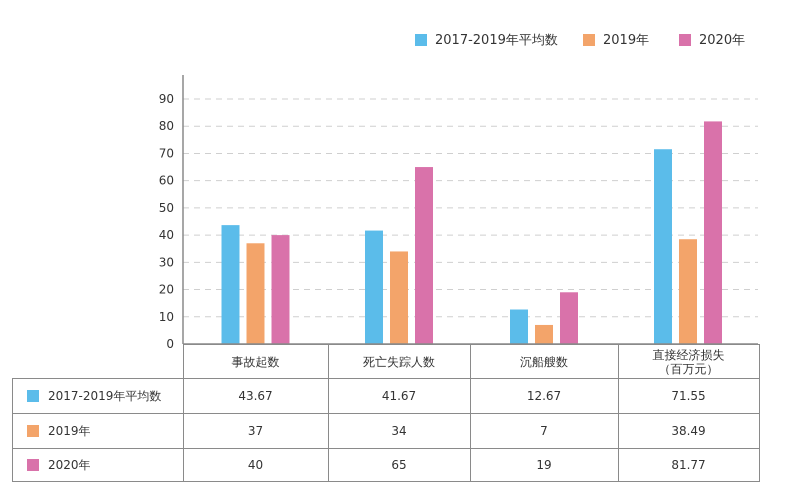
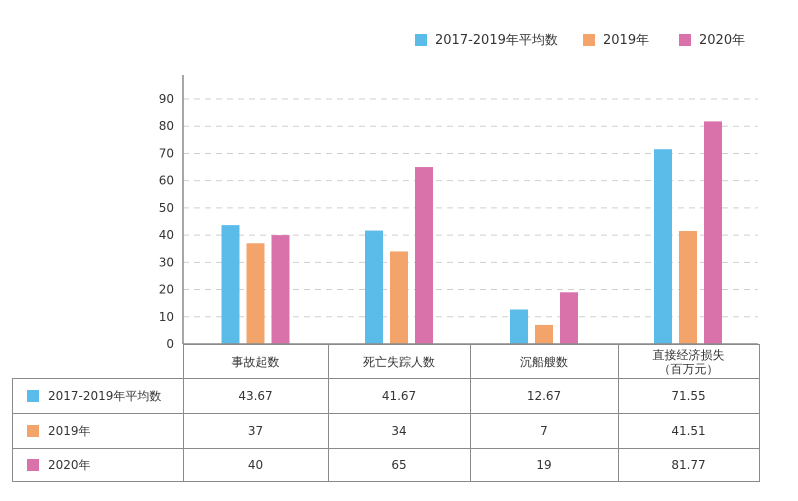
2019年/直接经济损失: 38.49 -> 41.51
